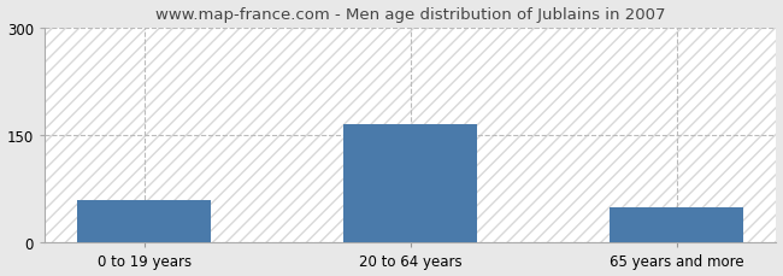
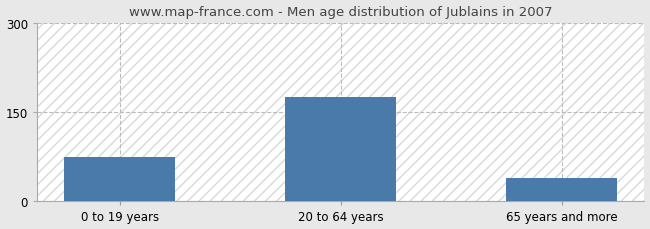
0 to 19 years: 60 -> 75
20 to 64 years: 166 -> 175
65 years and more: 50 -> 40
